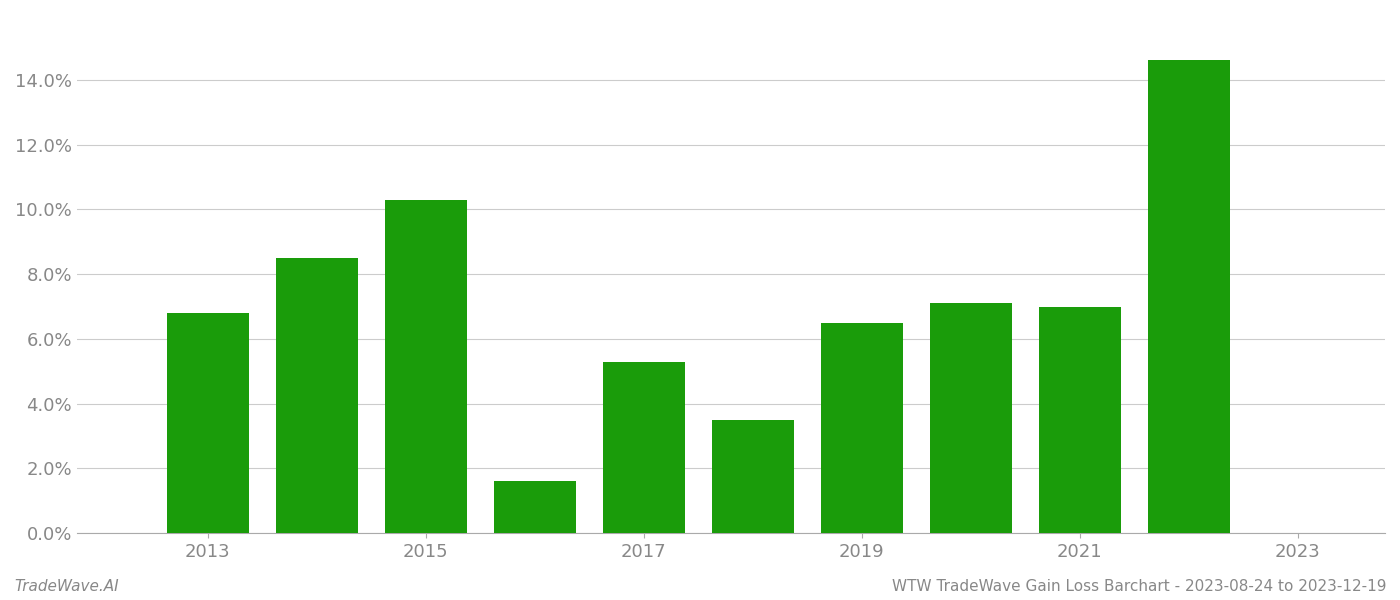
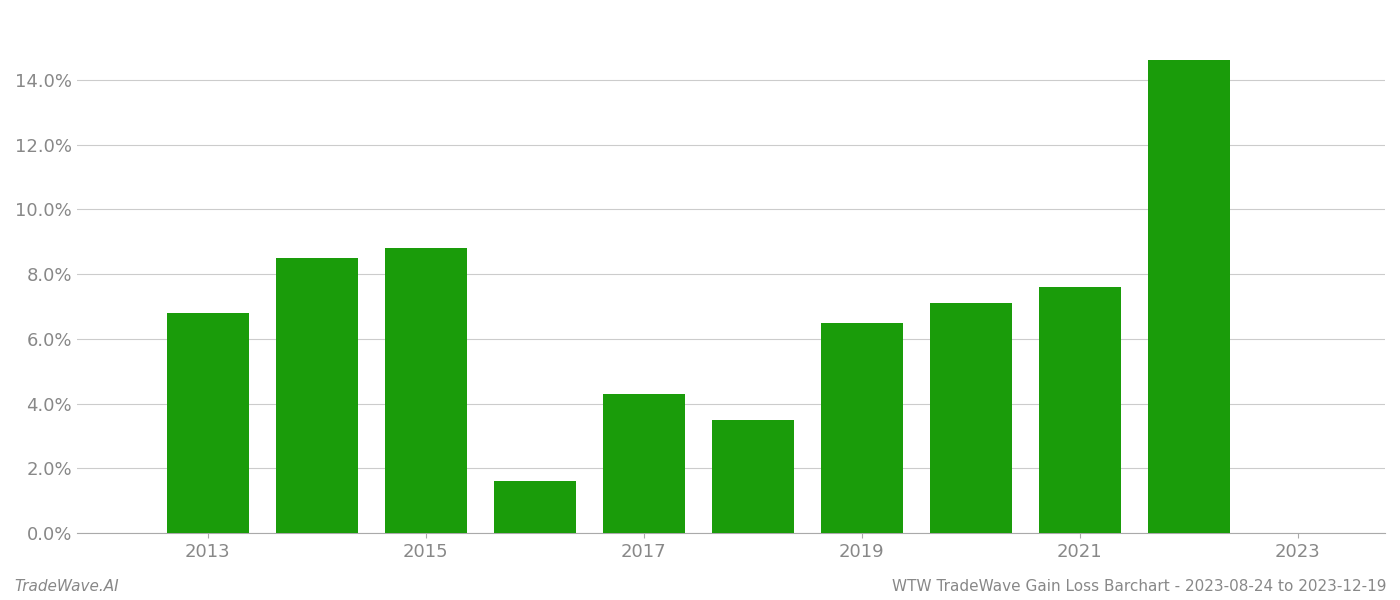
2015: 10.3% -> 8.8%
2017: 5.3% -> 4.3%
2021: 7.0% -> 7.6%
